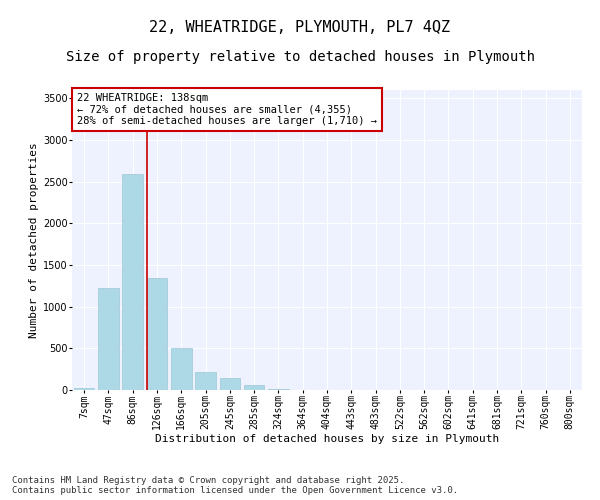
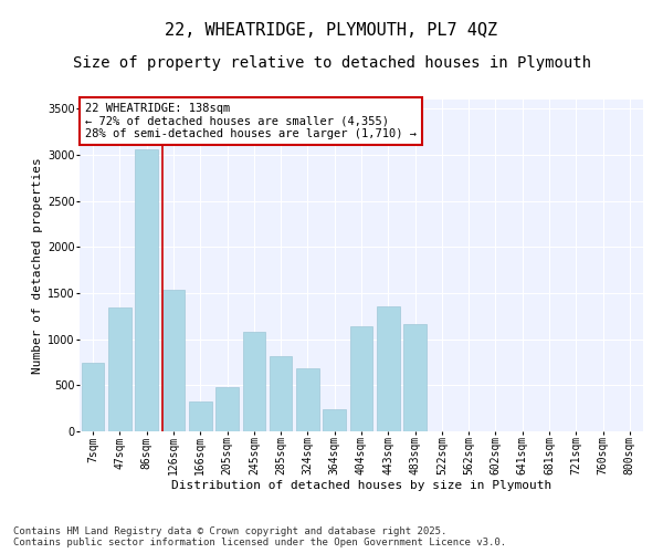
7sqm: 30 -> 740
47sqm: 1230 -> 1340
86sqm: 2590 -> 3060
126sqm: 1350 -> 1540
166sqm: 510 -> 320
205sqm: 220 -> 480
245sqm: 140 -> 1080
285sqm: 60 -> 820
324sqm: 10 -> 680
364sqm: 0 -> 240
404sqm: 0 -> 1140
443sqm: 0 -> 1360
483sqm: 0 -> 1160
